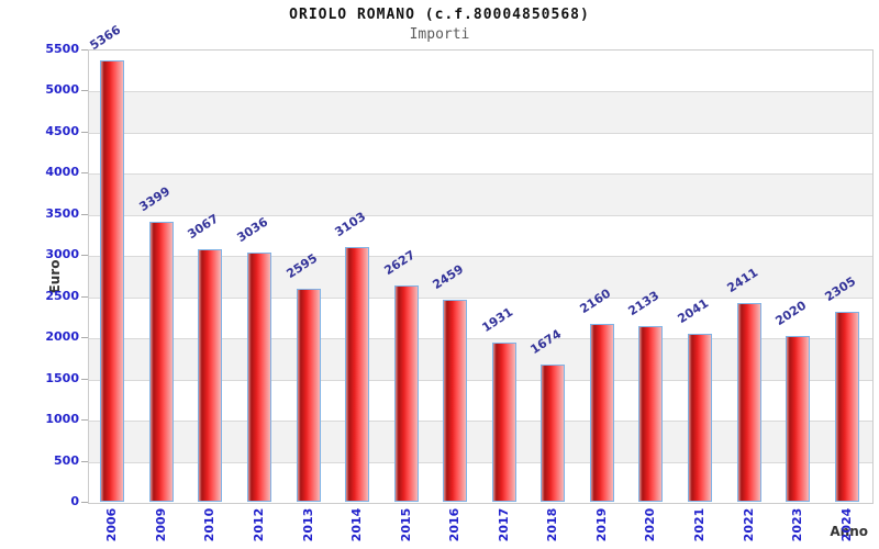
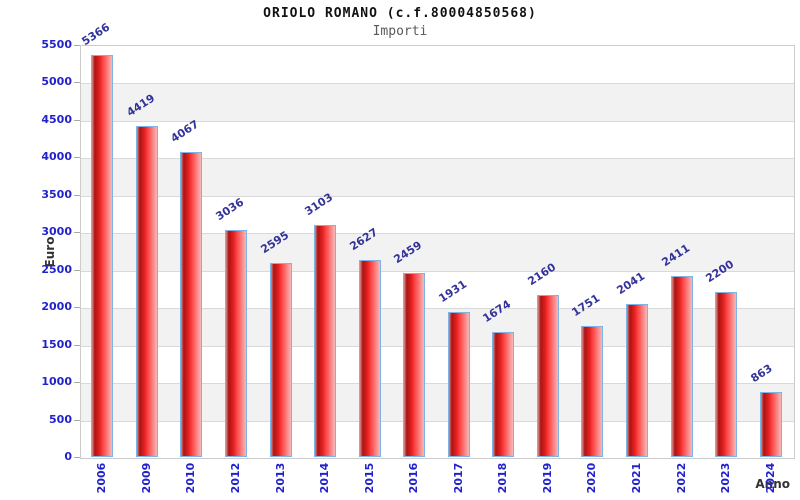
2009: 3399 -> 4419
2010: 3067 -> 4067
2020: 2133 -> 1751
2023: 2020 -> 2200
2024: 2305 -> 863
